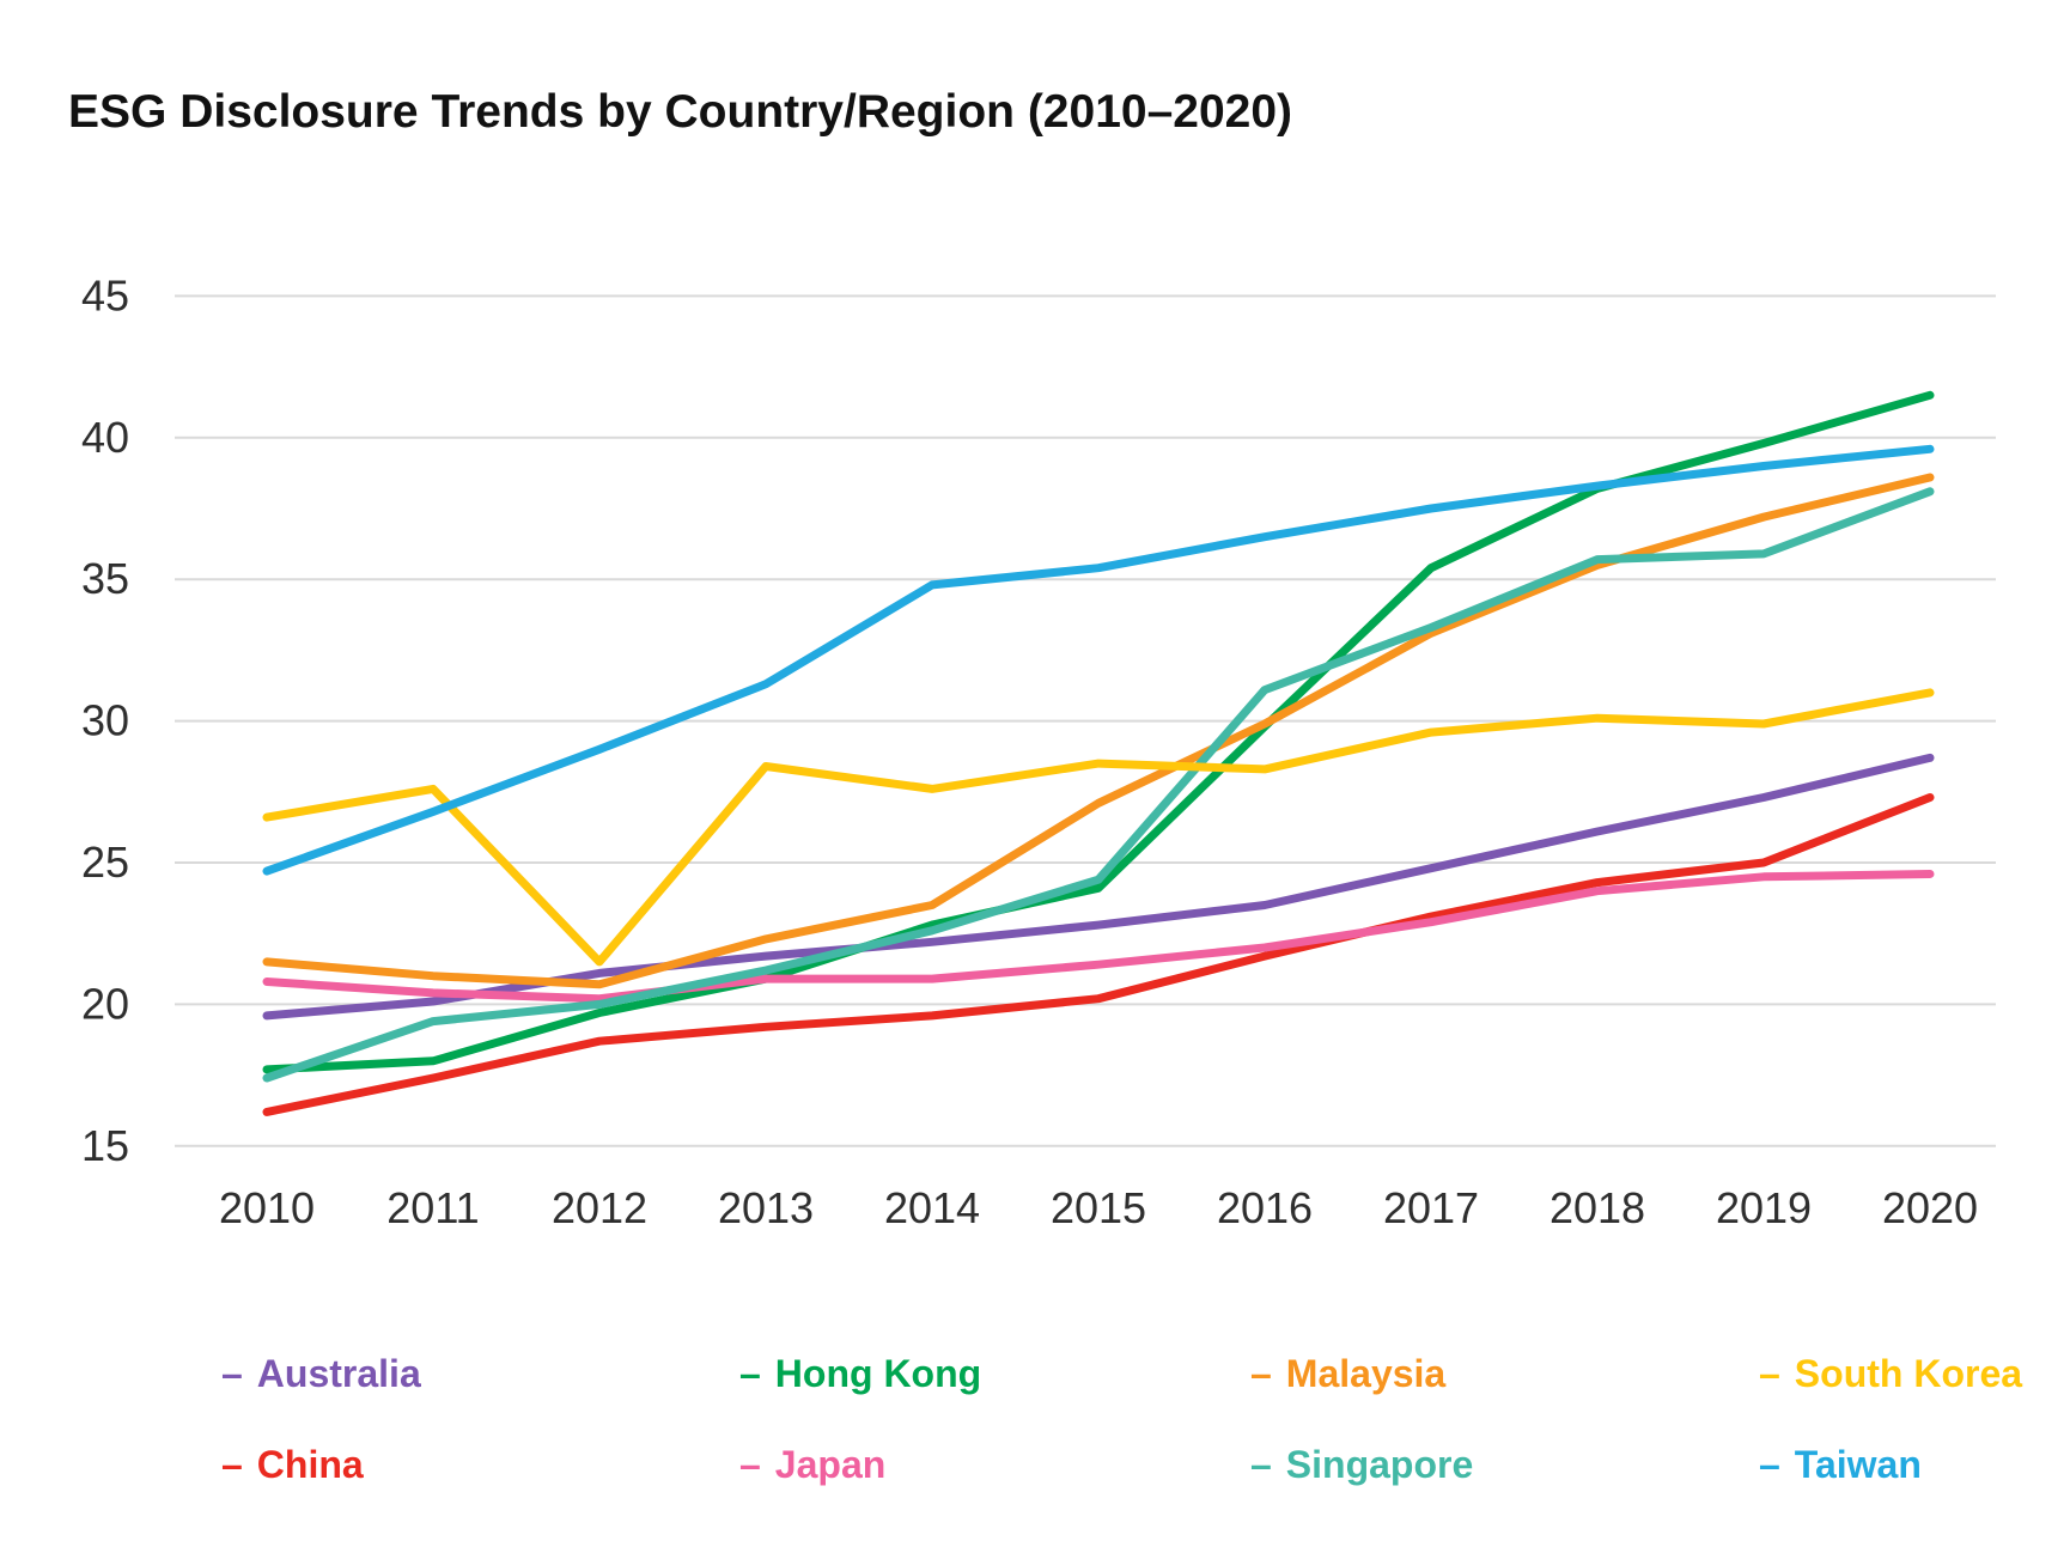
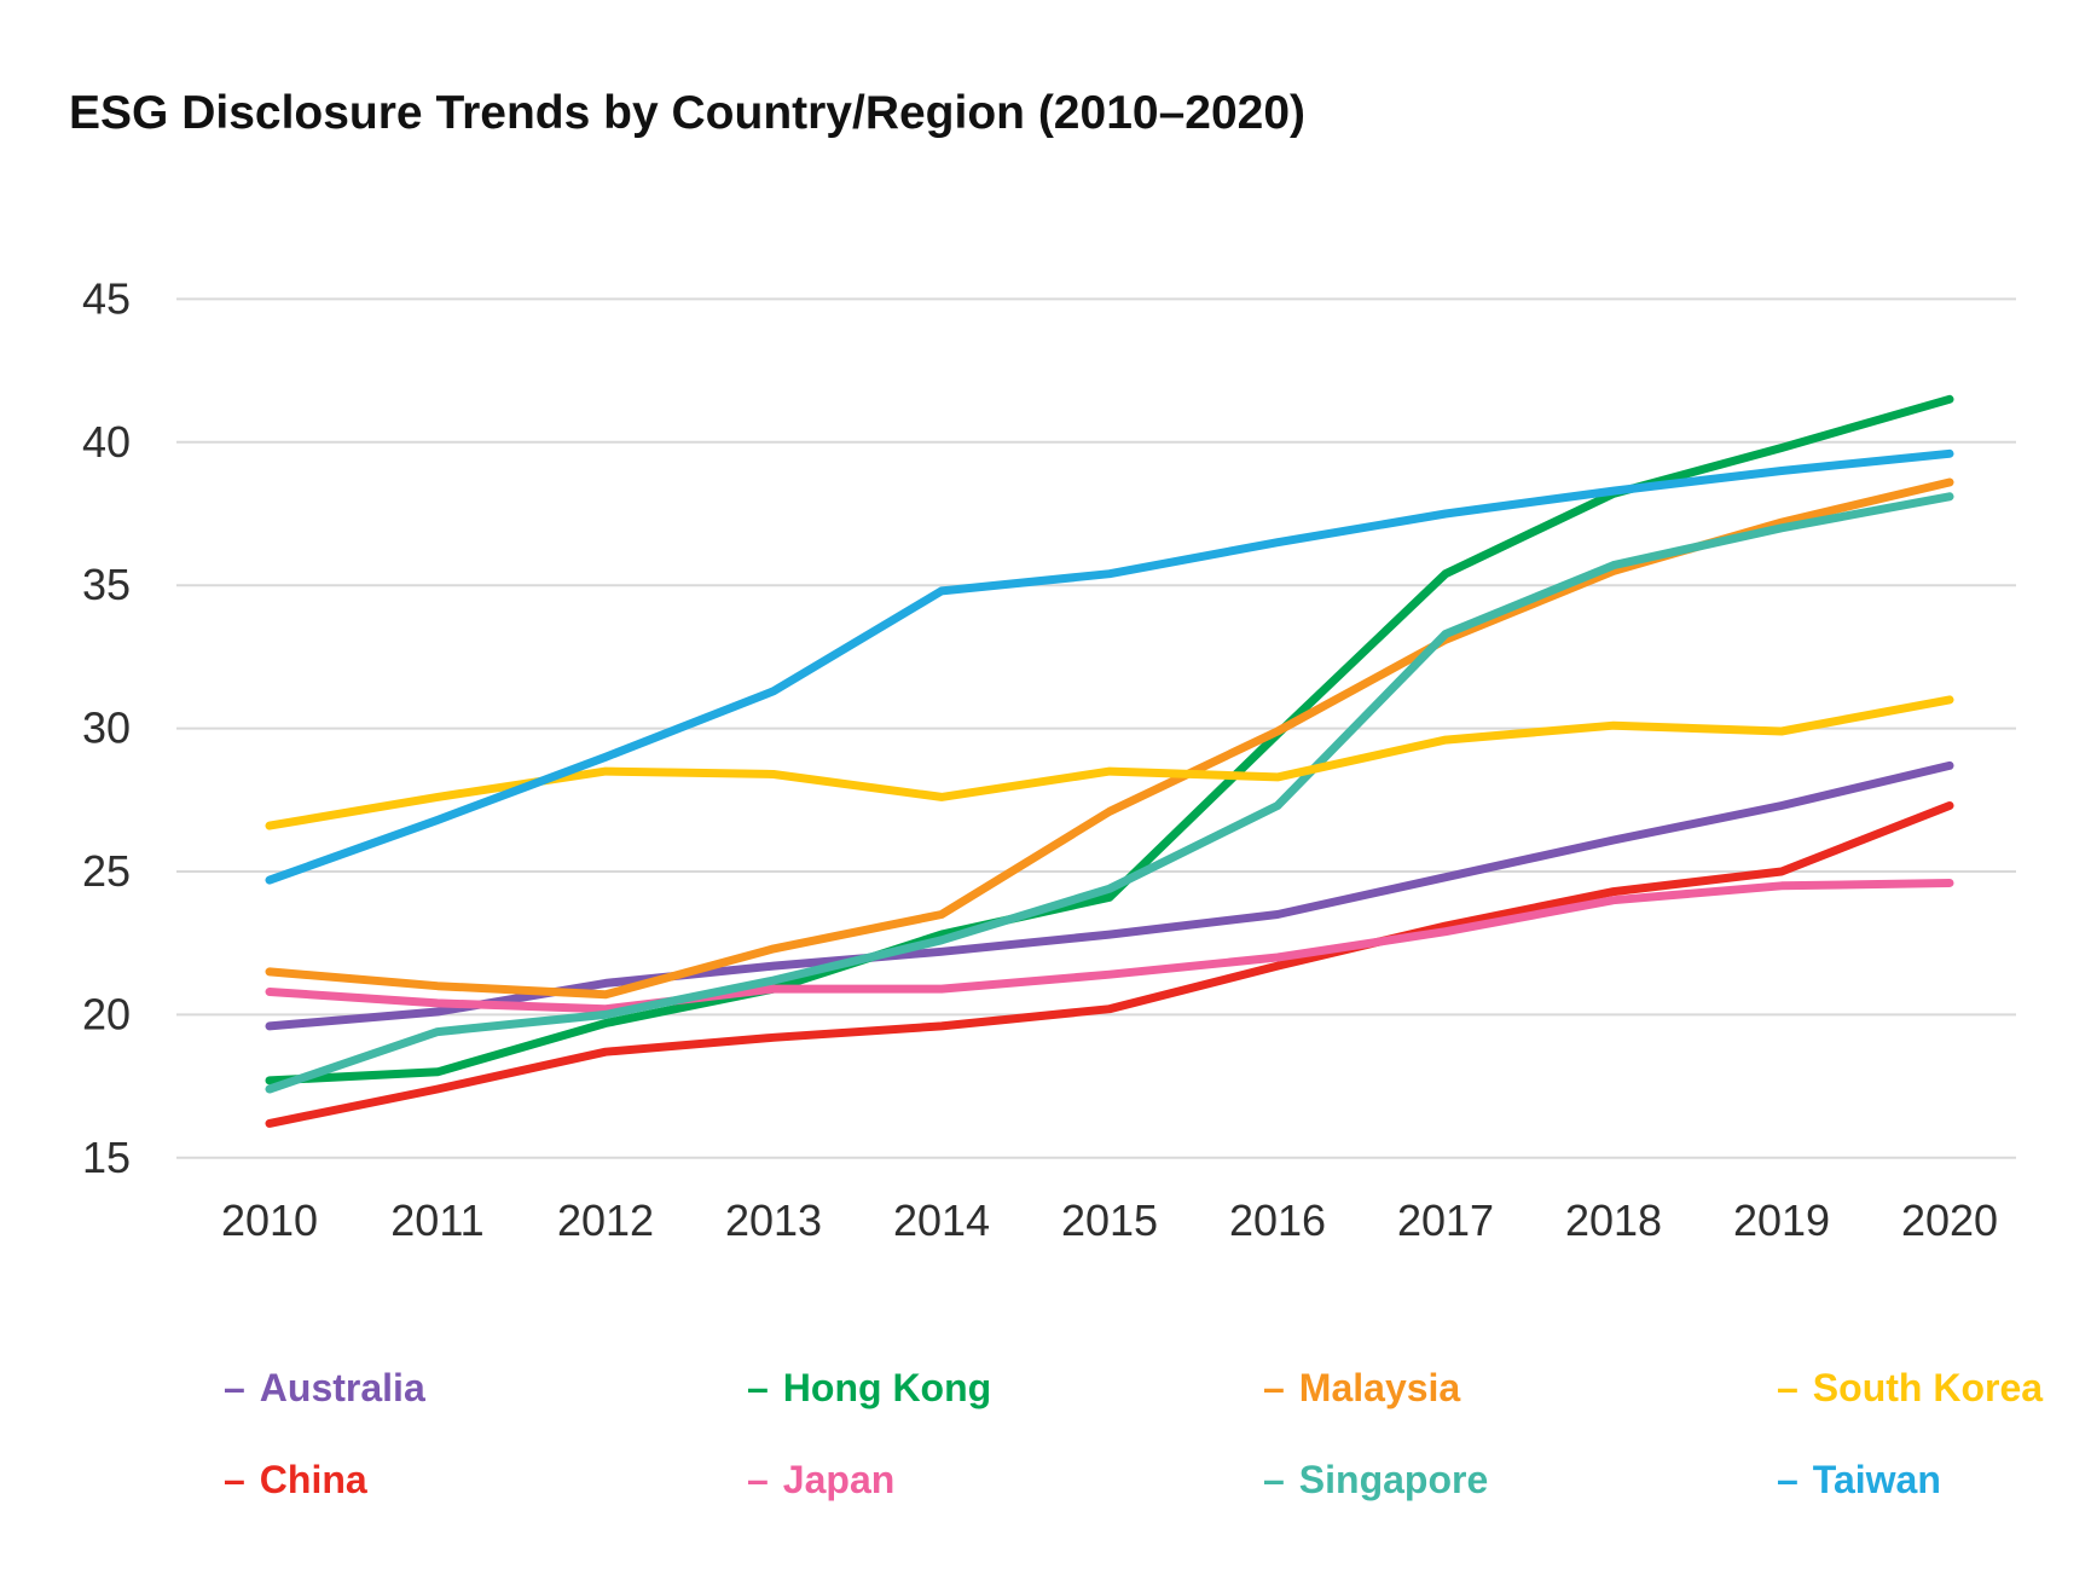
South Korea/2012: 21.5 -> 28.5
Singapore/2016: 31.1 -> 27.3
Singapore/2019: 35.9 -> 37.0
